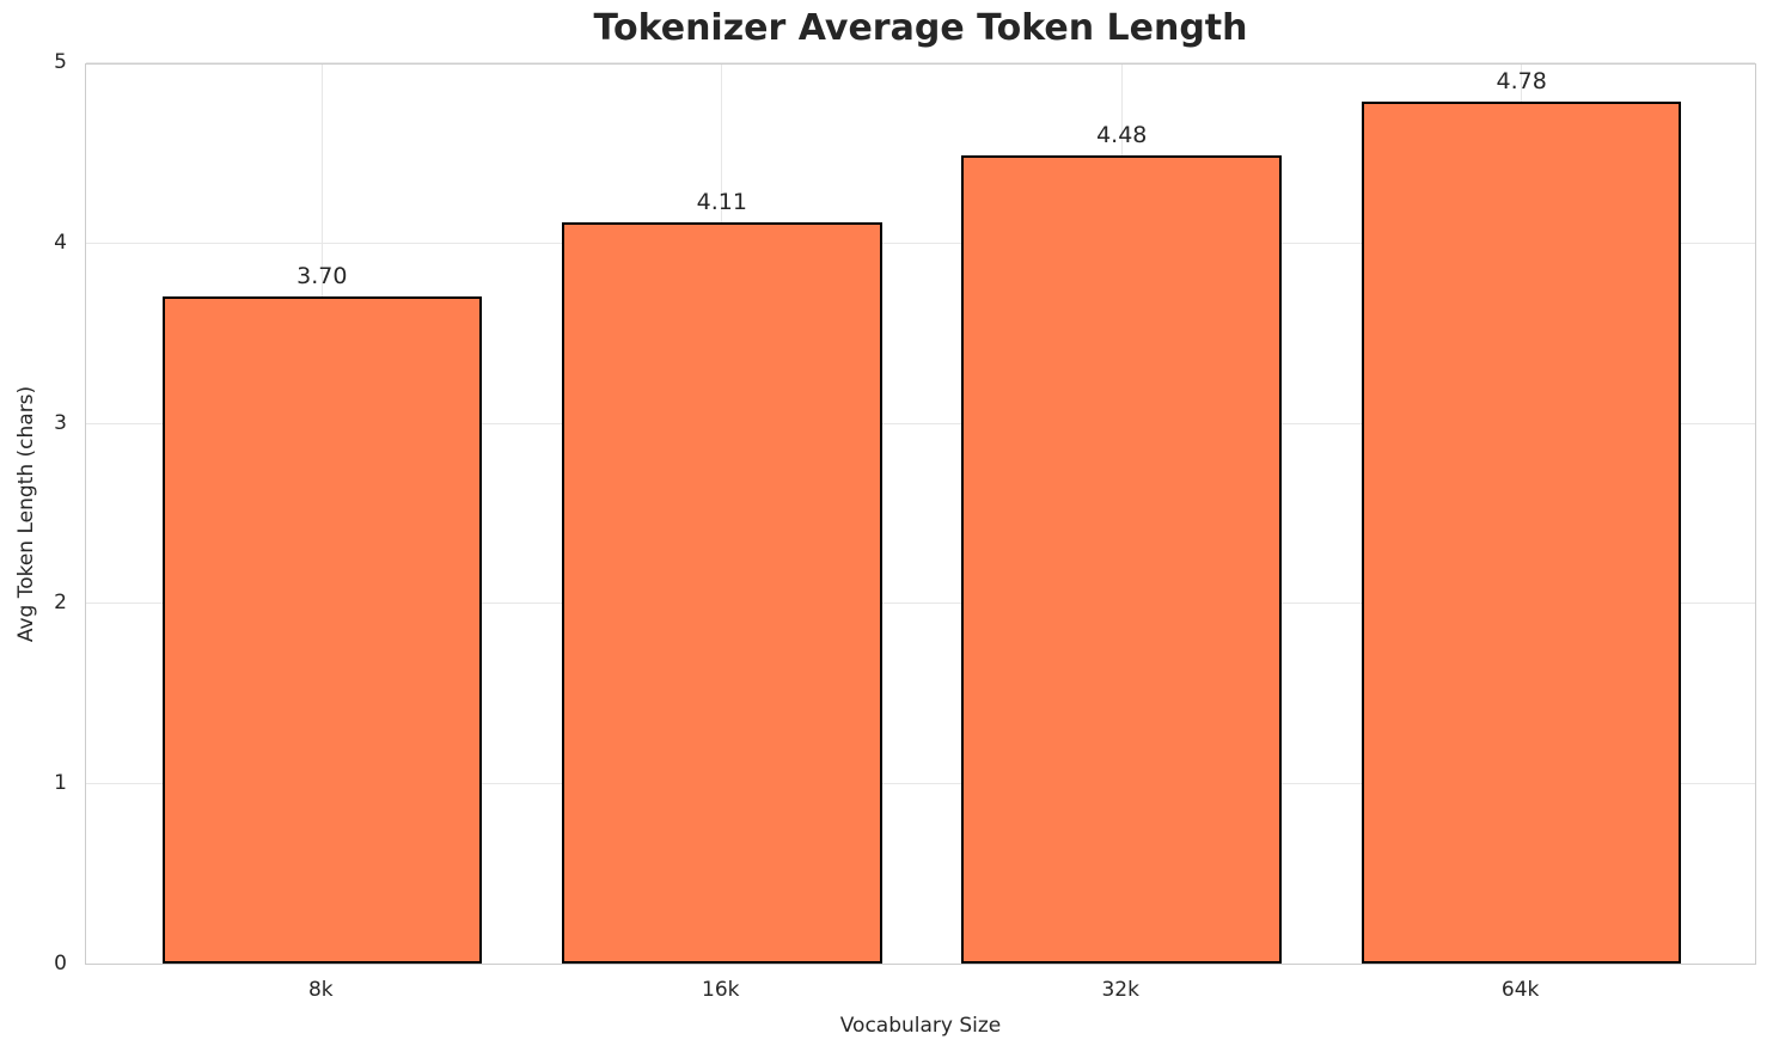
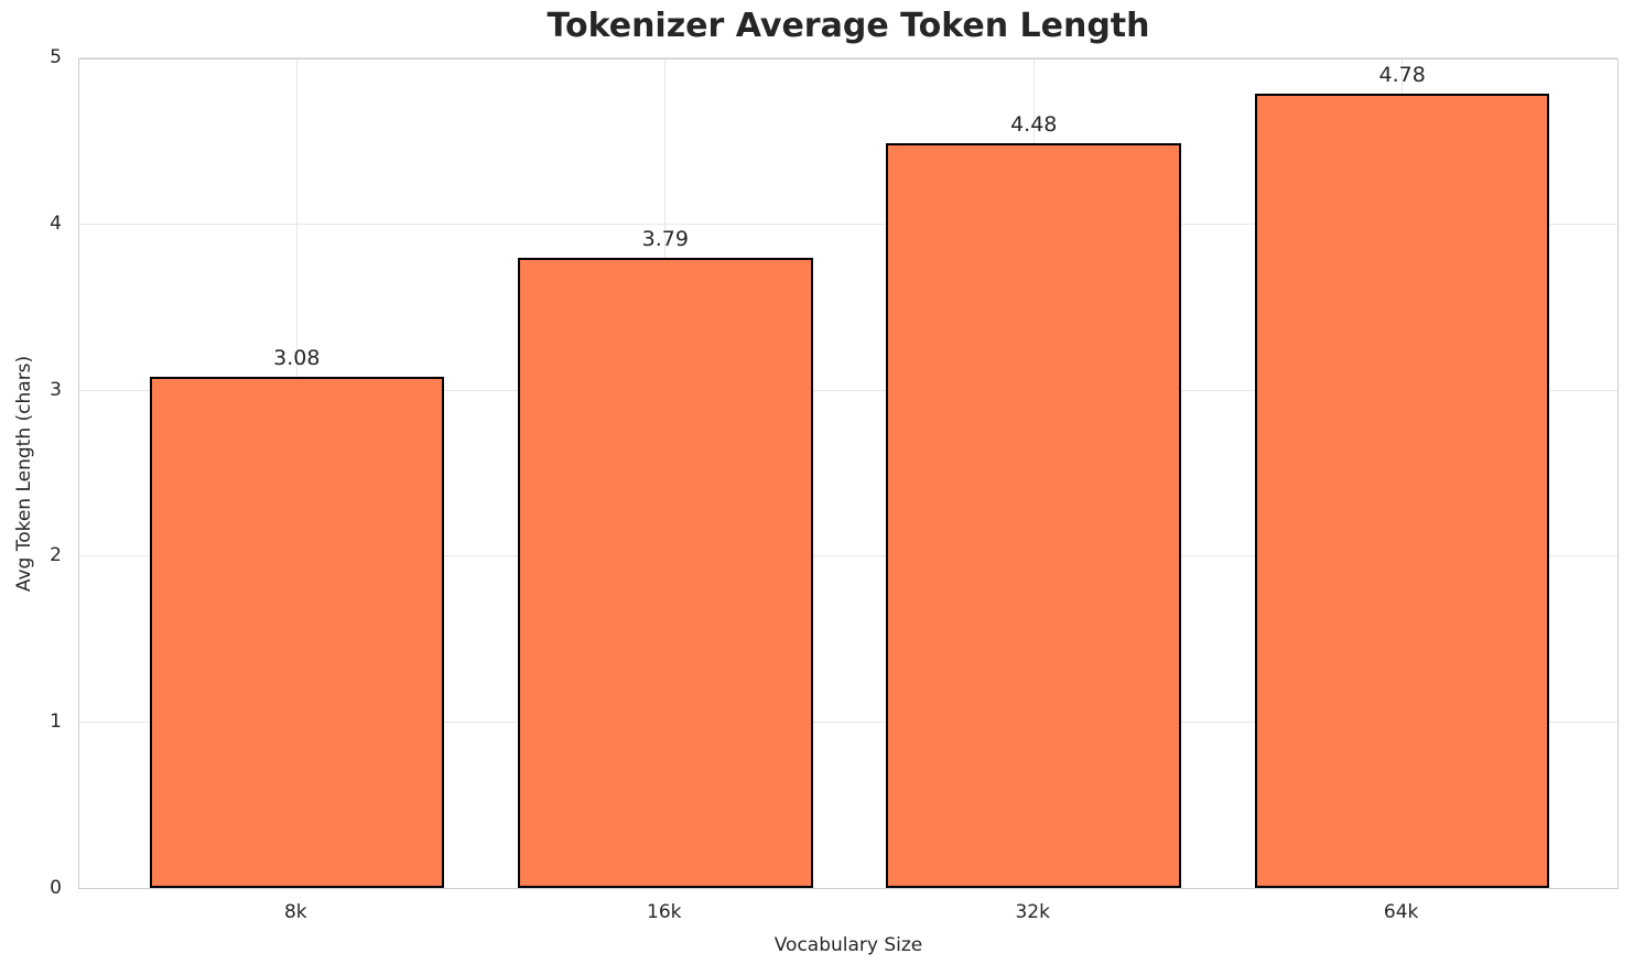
8k: 3.70 -> 3.08
16k: 4.11 -> 3.79
